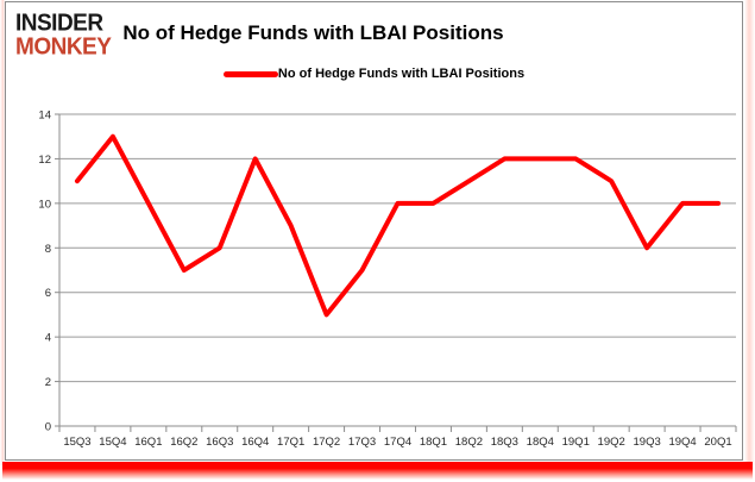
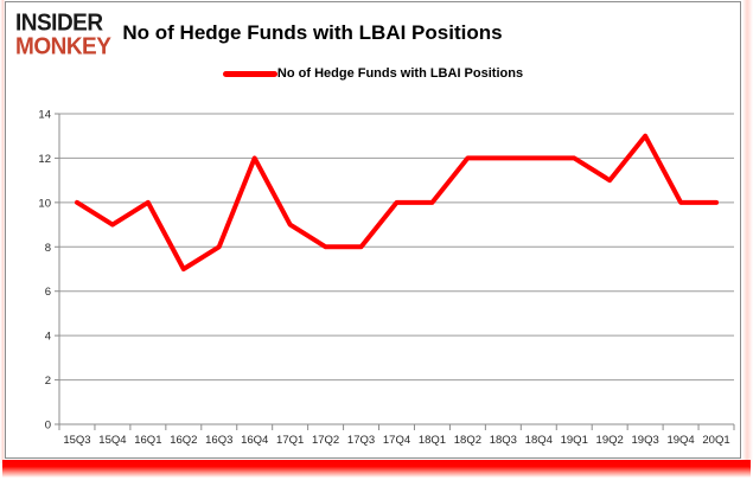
15Q3: 11 -> 10
15Q4: 13 -> 9
17Q2: 5 -> 8
17Q3: 7 -> 8
18Q2: 11 -> 12
19Q3: 8 -> 13
